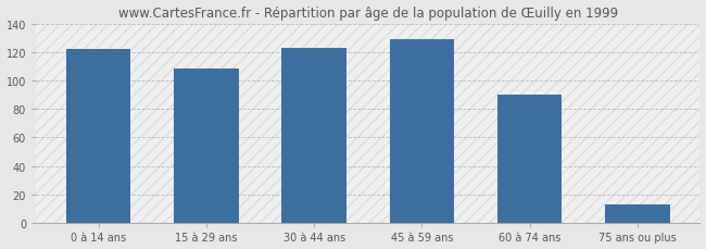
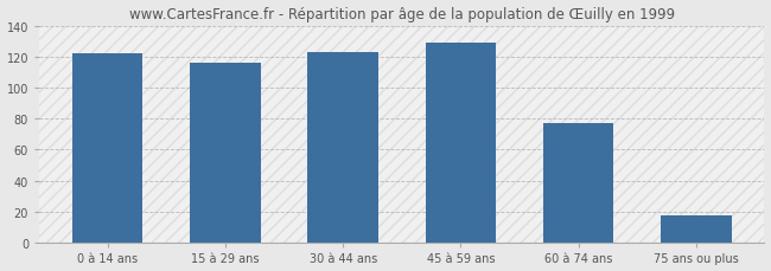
15 à 29 ans: 108 -> 116
60 à 74 ans: 90 -> 77
75 ans ou plus: 13 -> 18
